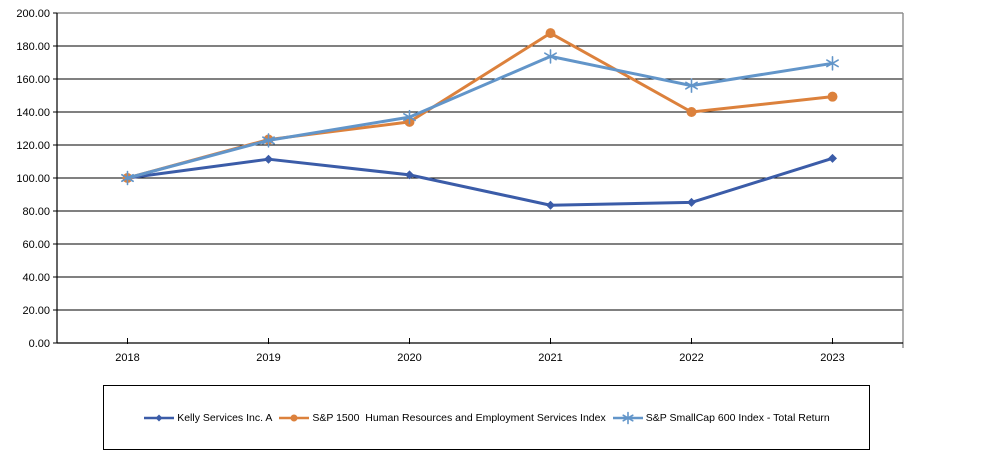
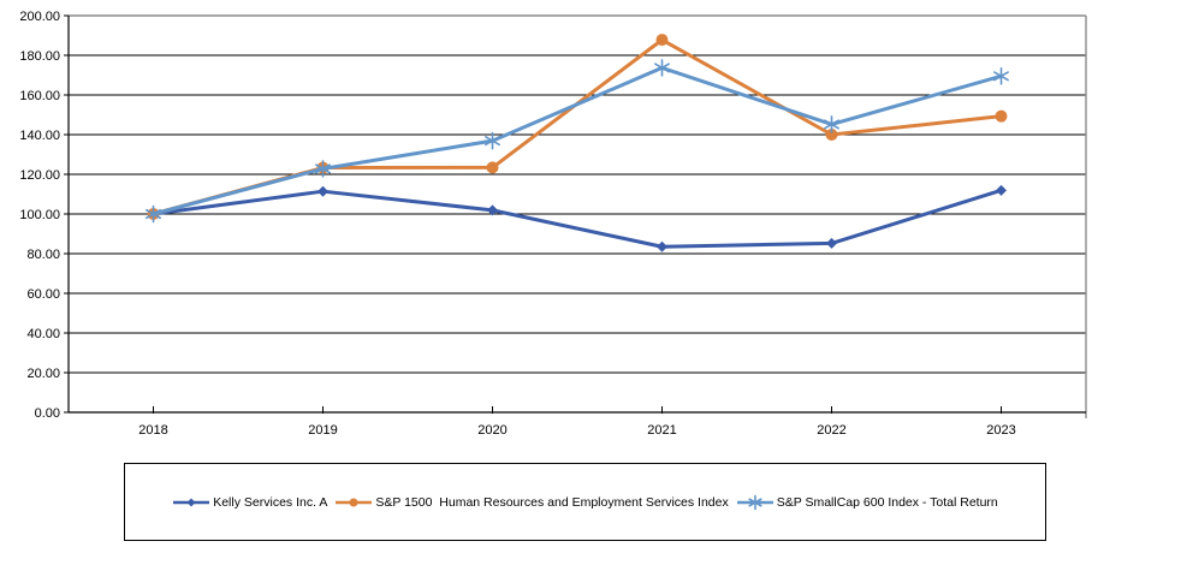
S&P 1500 Human Resources and Employment Services Index/2020: 134 -> 123
S&P SmallCap 600 Index - Total Return/2022: 156 -> 145
